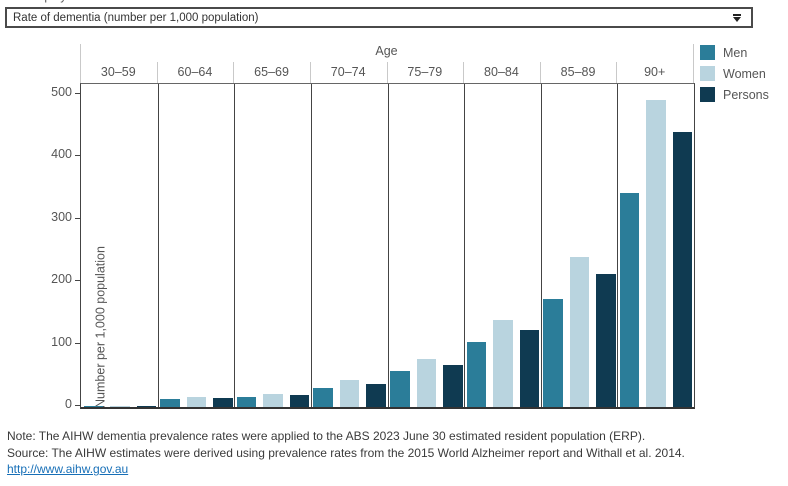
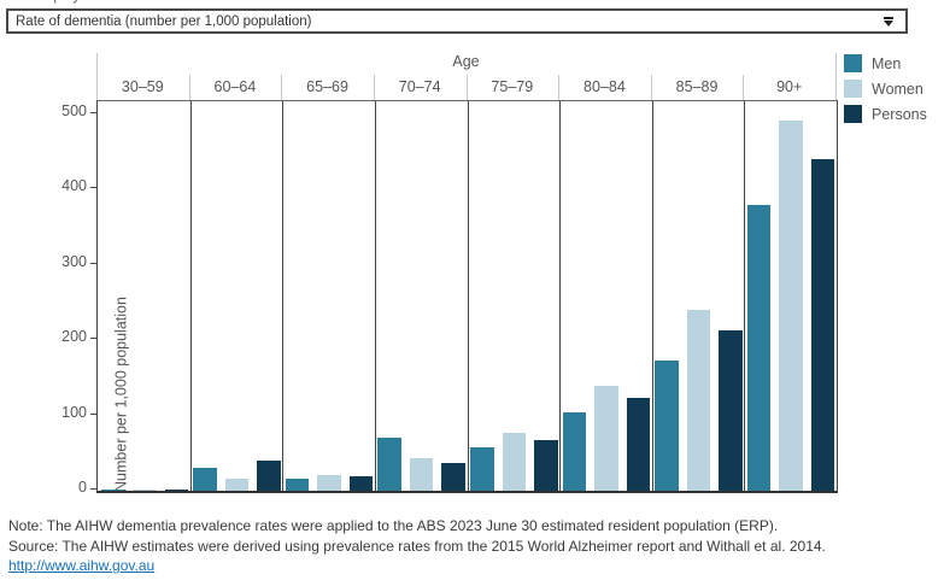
Men/60–64: 10 -> 30
Persons/60–64: 20 -> 40
Men/70–74: 30 -> 70
Men/90+: 340 -> 380
